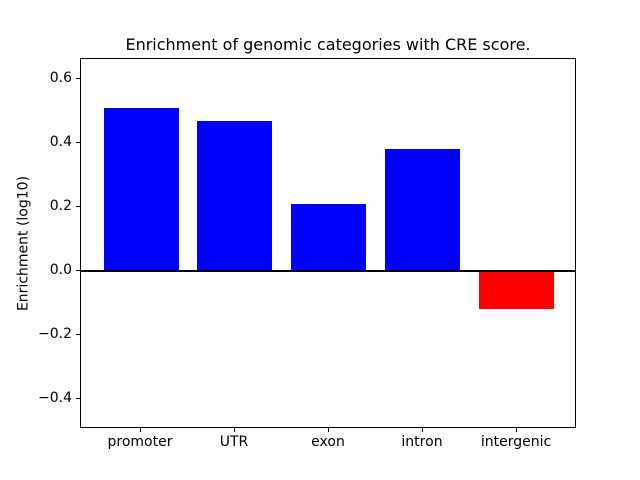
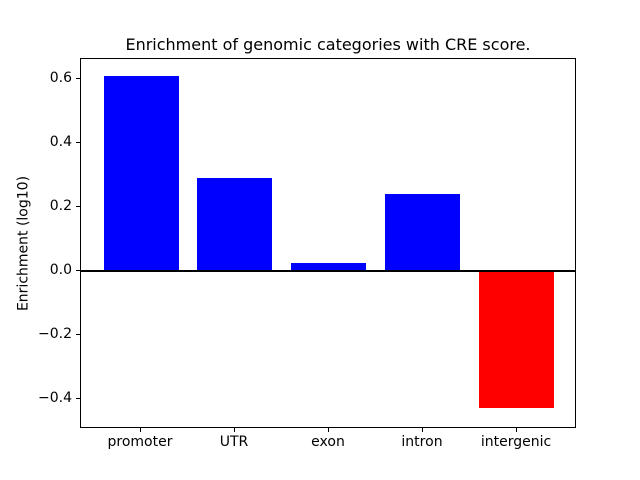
promoter: 0.51 -> 0.61
UTR: 0.47 -> 0.29
exon: 0.21 -> 0.03
intron: 0.38 -> 0.24
intergenic: -0.12 -> -0.43
